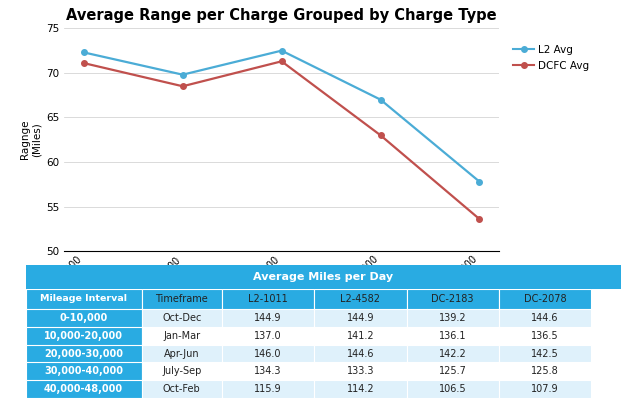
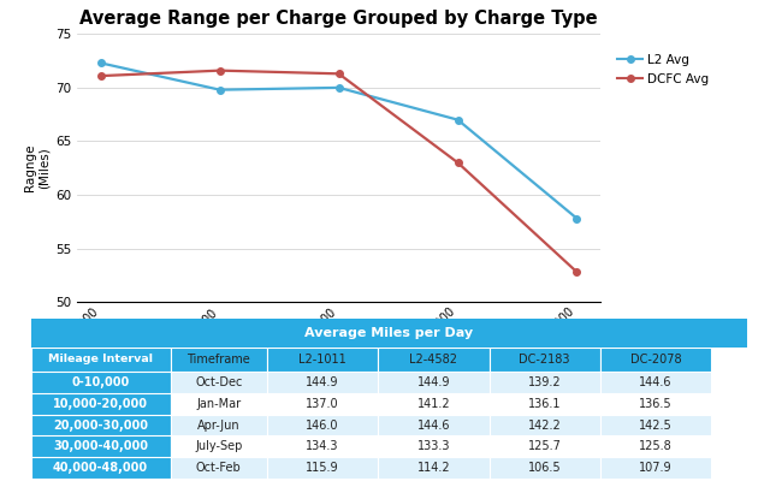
DCFC Avg/10,000-20,000: 68.5 -> 71.6
L2 Avg/20,000-30,000: 72.5 -> 70.0
DCFC Avg/40,000-48,000: 53.6 -> 52.8
